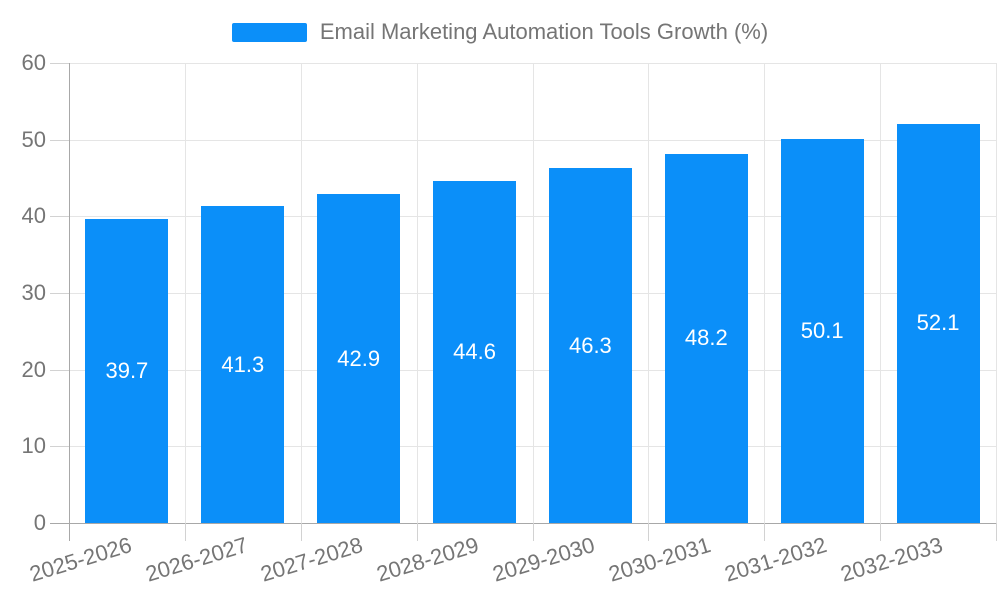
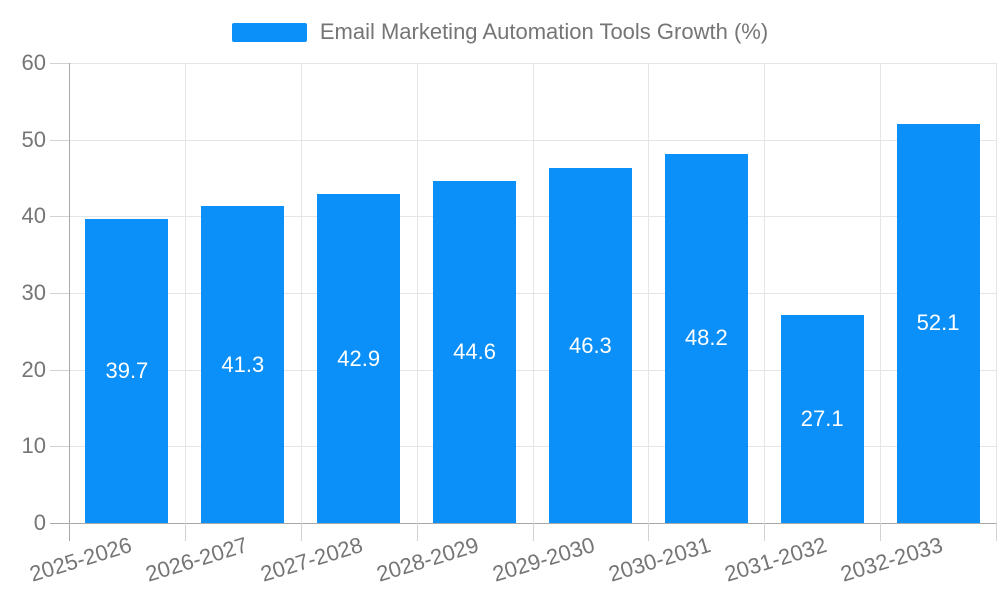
2031-2032: 50.1 -> 27.1
